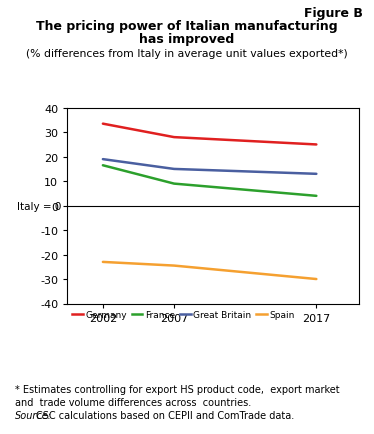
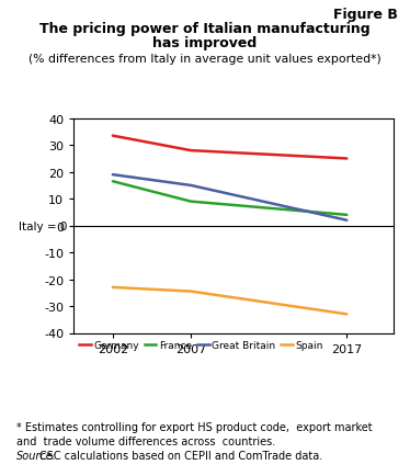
Great Britain/2017: 13 -> 2
Spain/2017: -30.0 -> -33.0
